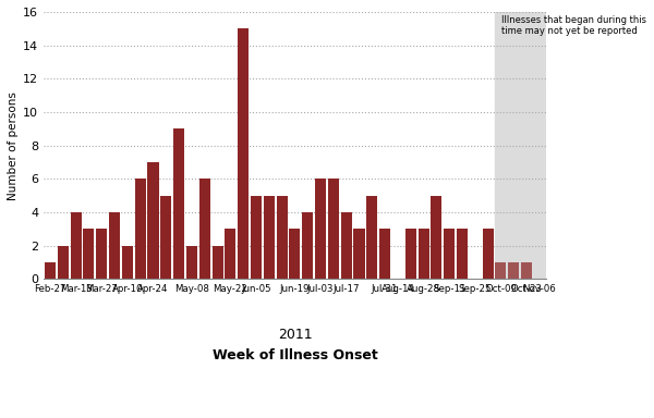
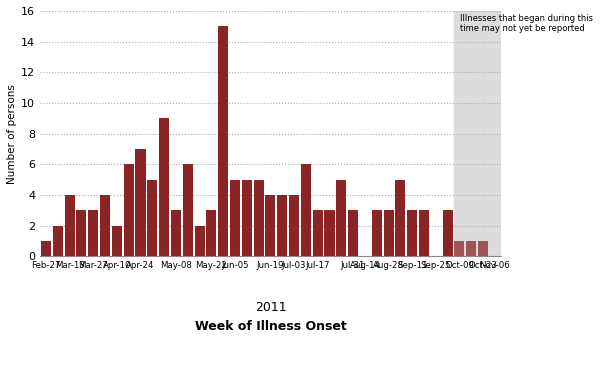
May-08: 2 -> 3
Jun-19: 3 -> 4
Jul-03: 6 -> 4
Jul-17: 4 -> 3
